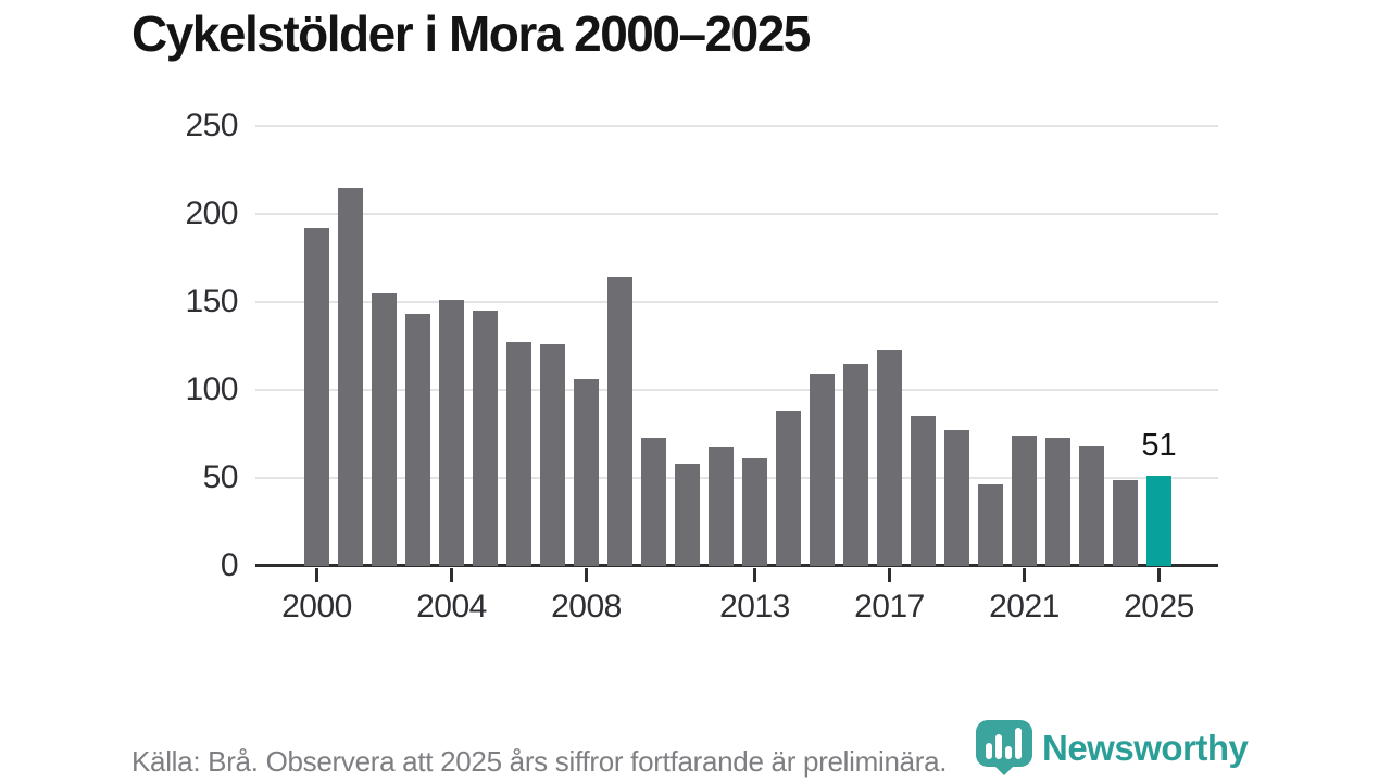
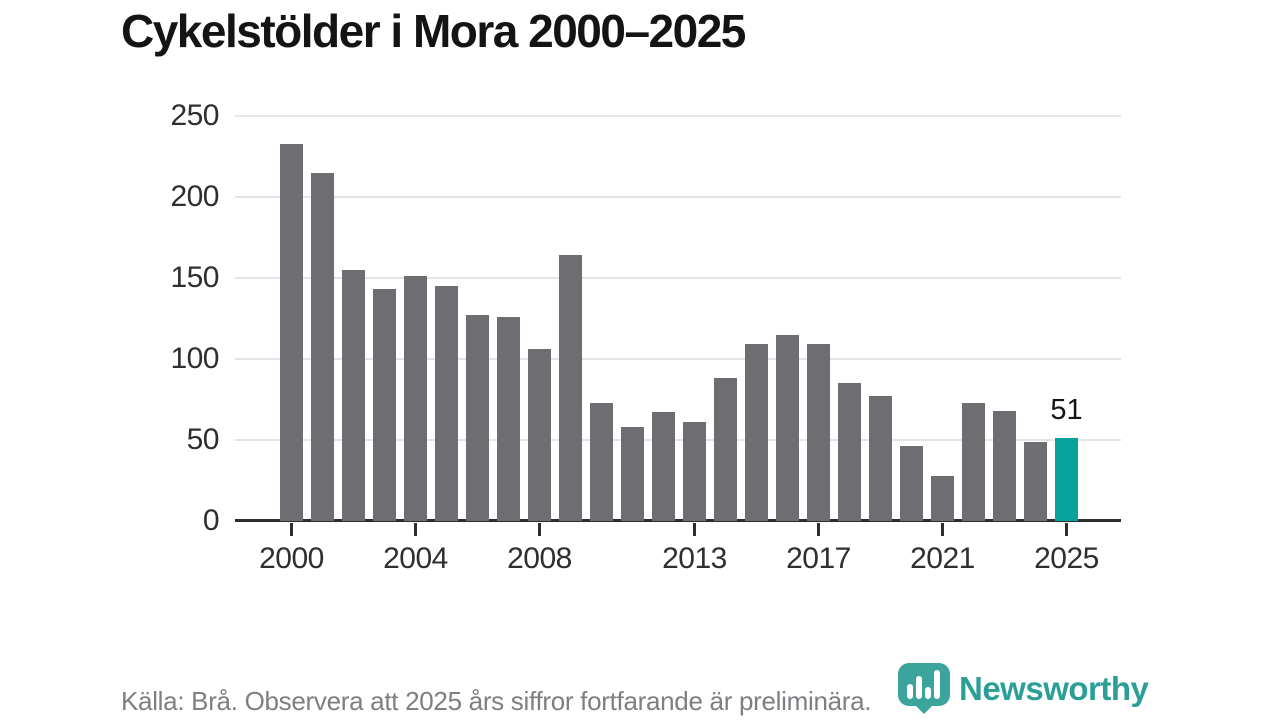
2000: 192 -> 233
2017: 123 -> 109
2021: 74 -> 28
